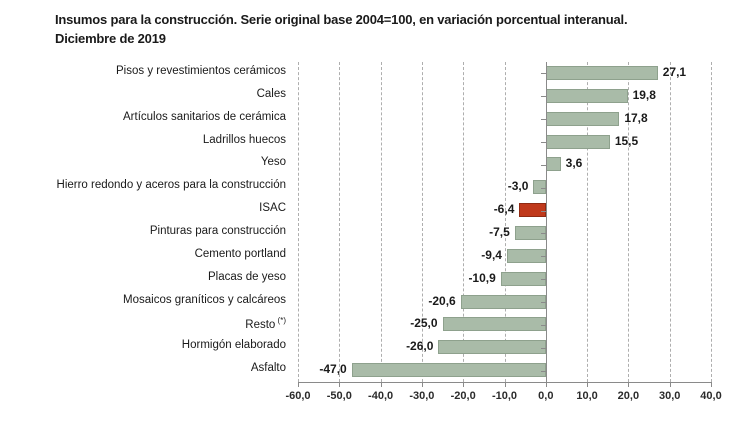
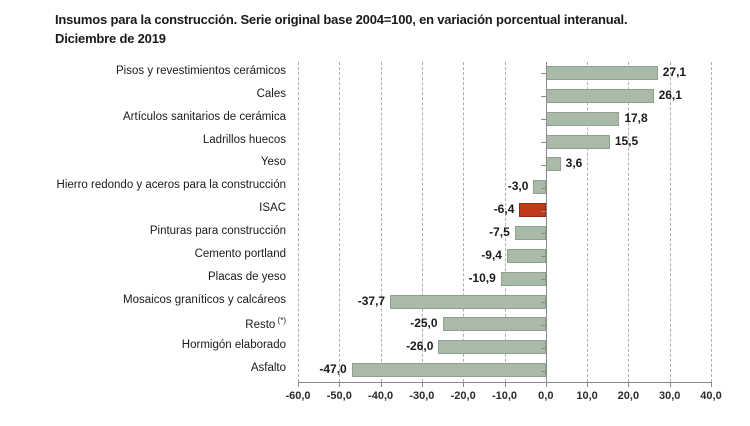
Cales: 19,8 -> 26,1
Mosaicos graníticos y calcáreos: -20,6 -> -37,7
